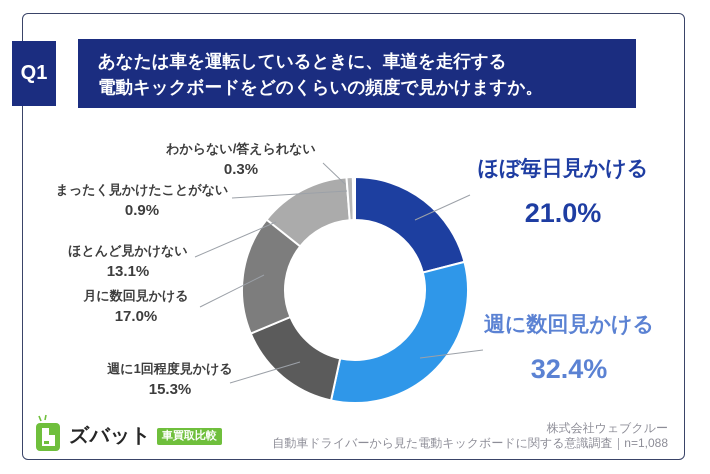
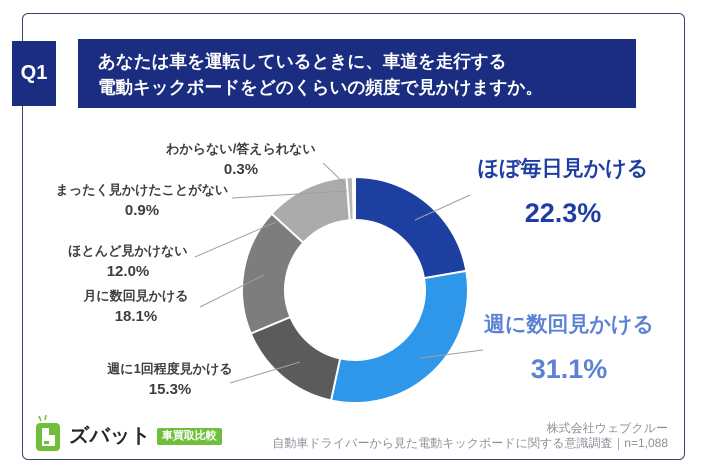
ほぼ毎日見かける: 21.0% -> 22.3%
週に数回見かける: 32.4% -> 31.1%
月に数回見かける: 17.0% -> 18.1%
ほとんど見かけない: 13.1% -> 12.0%
